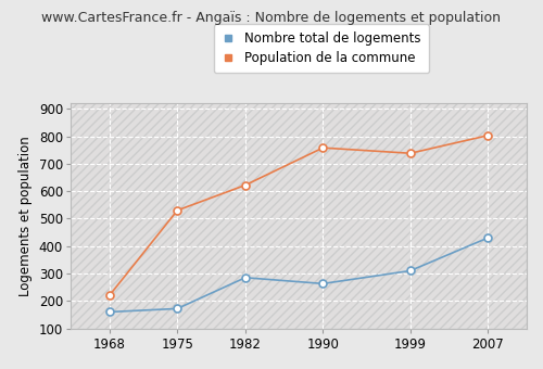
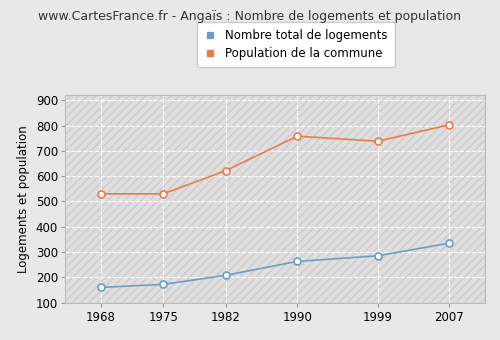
Population de la commune/1968: 220 -> 530
Nombre total de logements/1982: 285 -> 208
Nombre total de logements/1999: 310 -> 285
Nombre total de logements/2007: 430 -> 335
